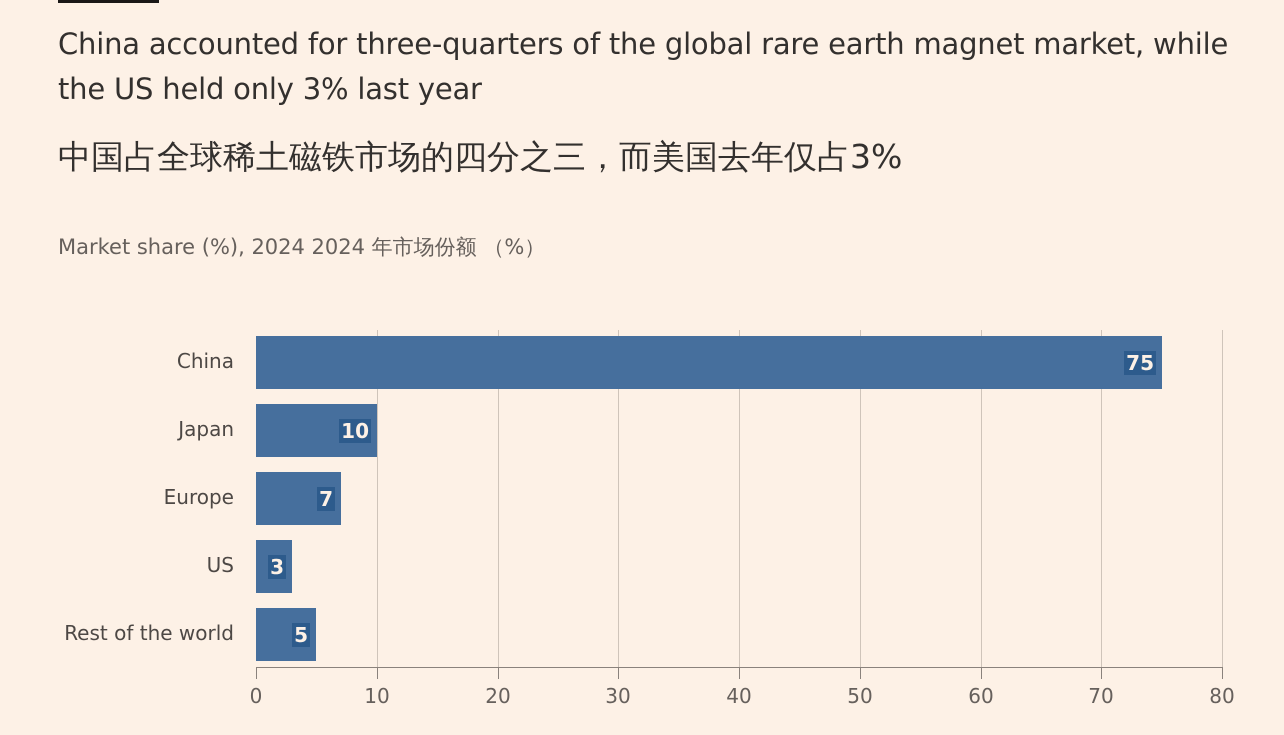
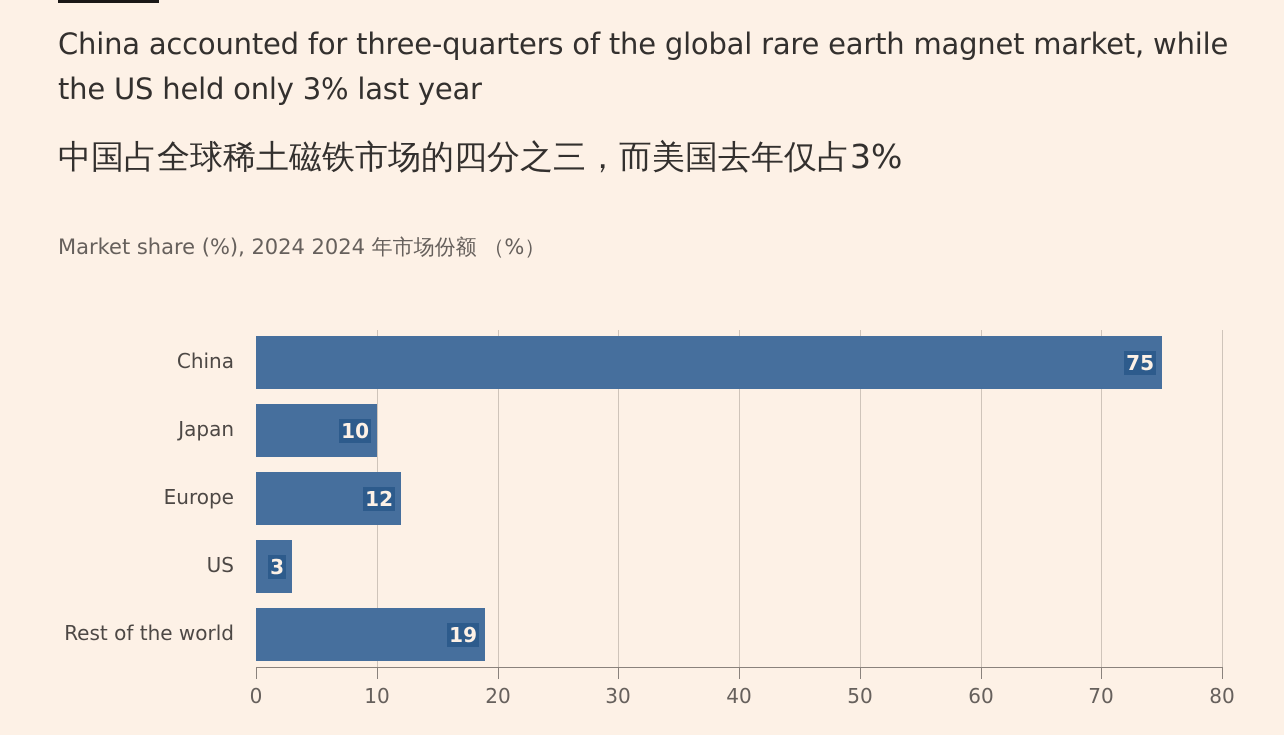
Europe: 7 -> 12
Rest of the world: 5 -> 19
